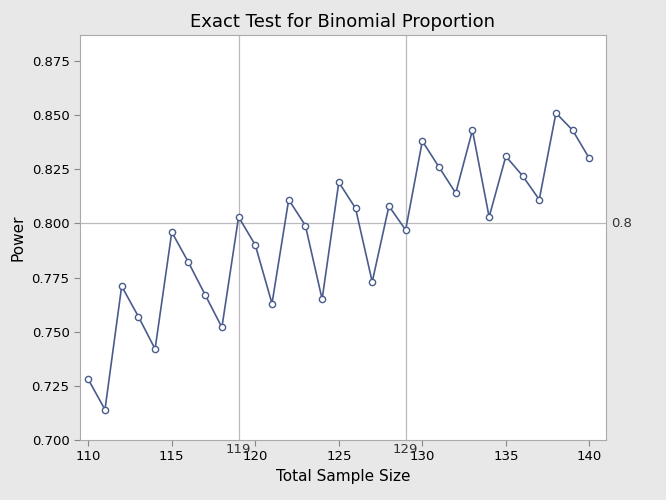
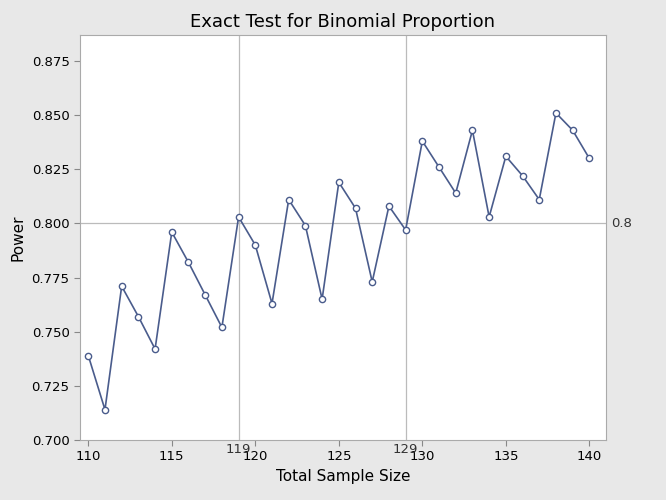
110: 0.728 -> 0.739
